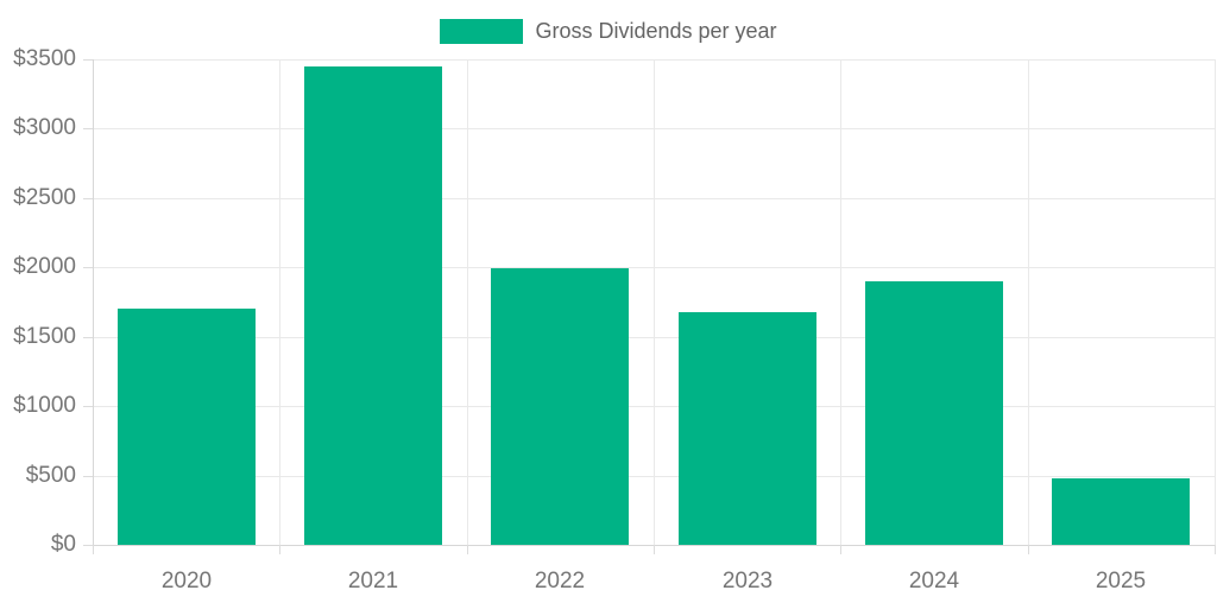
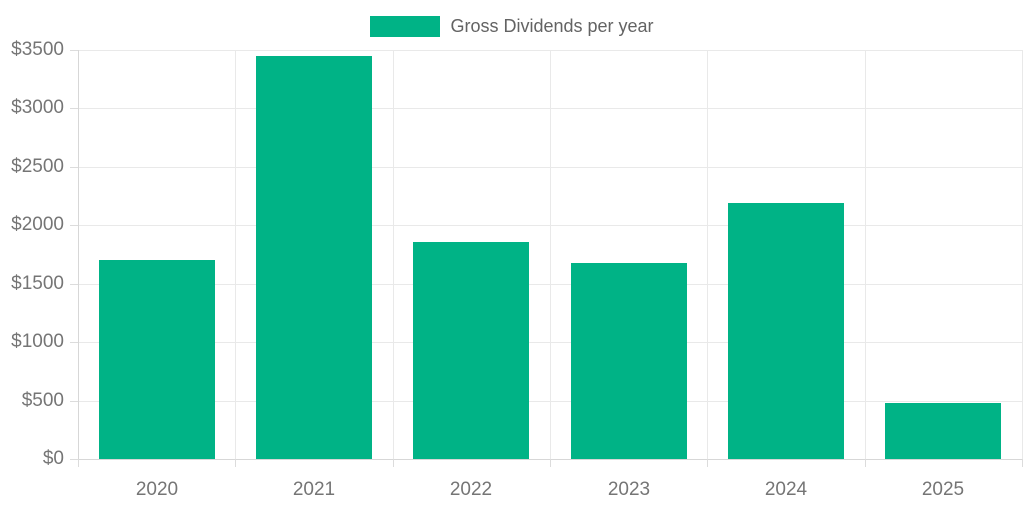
2022: $1990 -> $1860
2024: $1900 -> $2190
